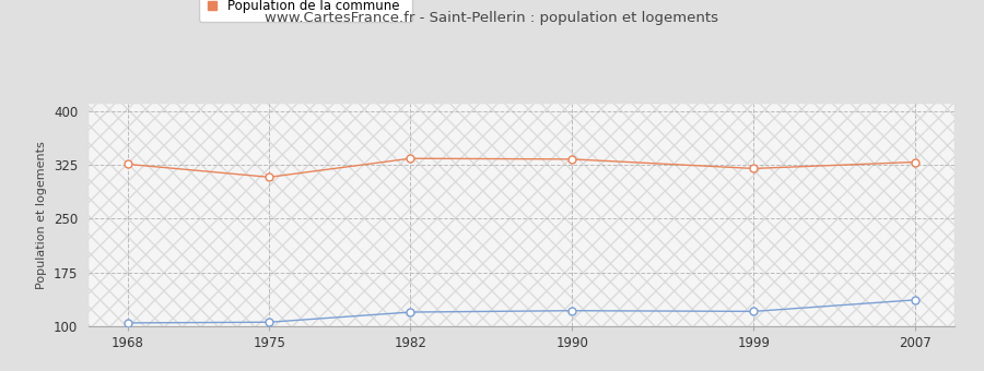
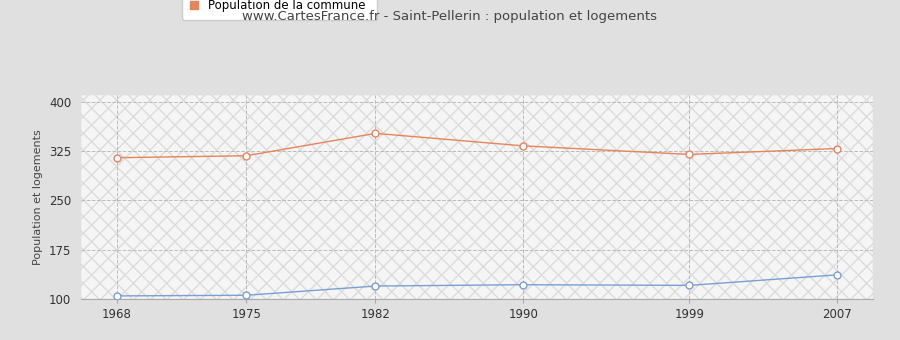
Population de la commune/1968: 326 -> 315
Population de la commune/1975: 308 -> 318
Population de la commune/1982: 334 -> 352
